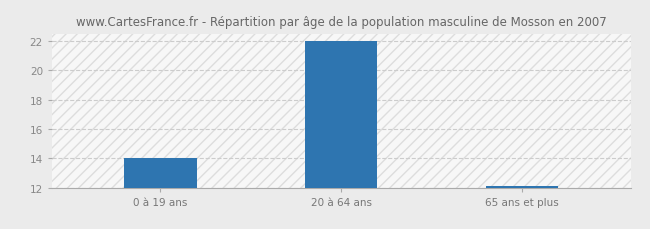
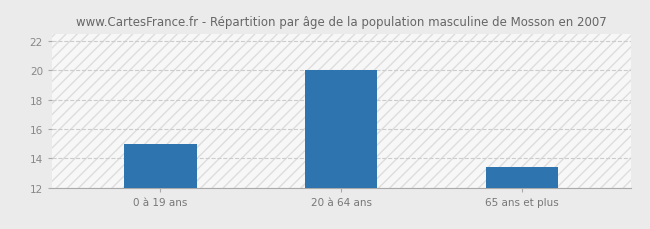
0 à 19 ans: 14.0 -> 15.0
20 à 64 ans: 22.0 -> 20.0
65 ans et plus: 12.1 -> 13.4
